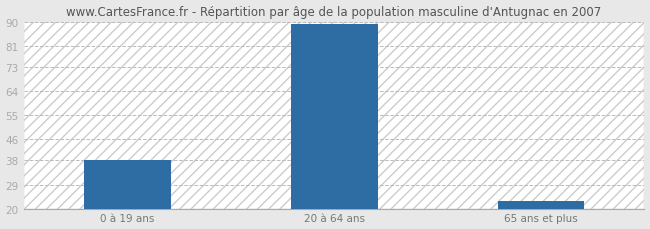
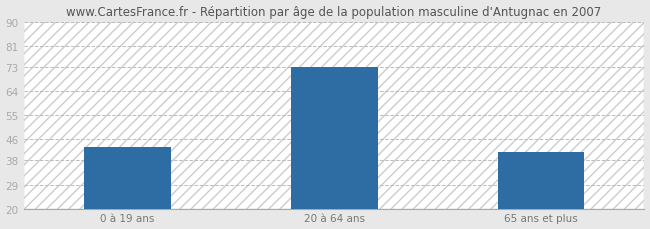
0 à 19 ans: 38 -> 43
20 à 64 ans: 89 -> 73
65 ans et plus: 23 -> 41
